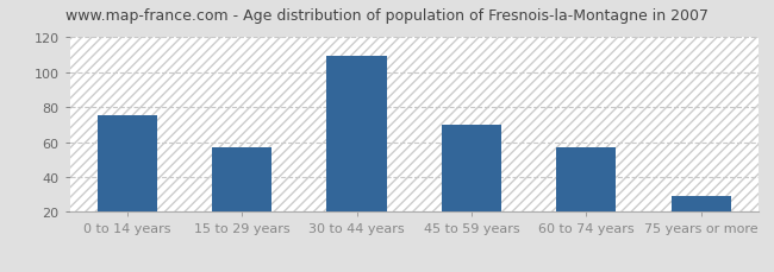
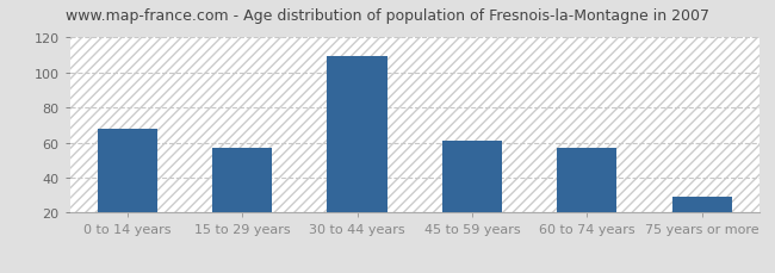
0 to 14 years: 75 -> 68
45 to 59 years: 70 -> 61
